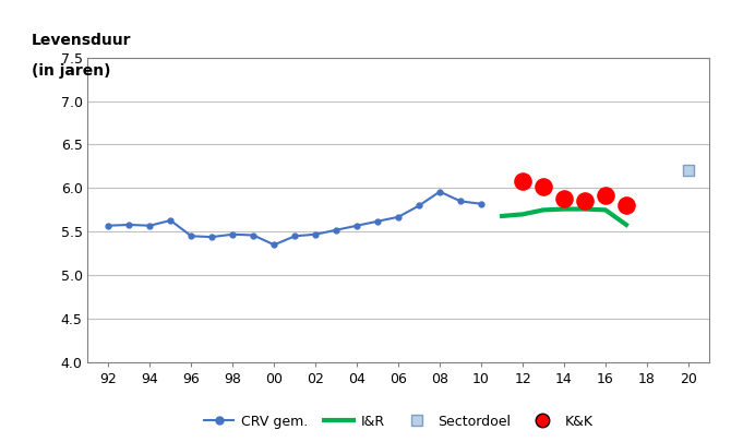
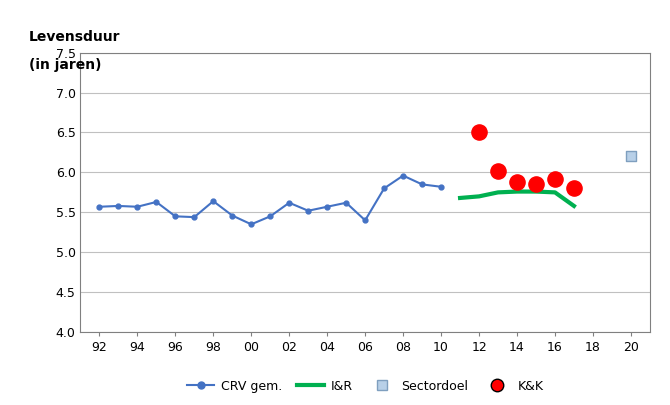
CRV gem./98: 5.47 -> 5.64
CRV gem./02: 5.47 -> 5.62
CRV gem./06: 5.67 -> 5.40
K&K/12: 6.08 -> 6.50
